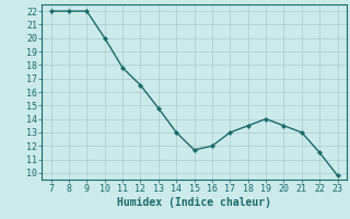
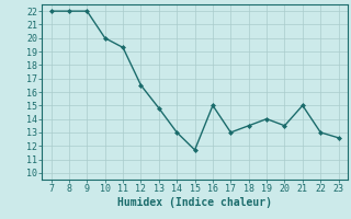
11: 17.8 -> 19.3
16: 12.0 -> 15.0
21: 13.0 -> 15.0
22: 11.5 -> 13.0
23: 9.8 -> 12.6
